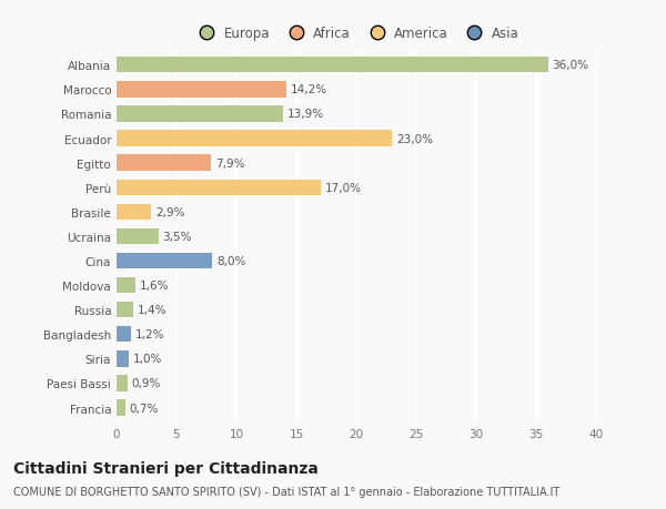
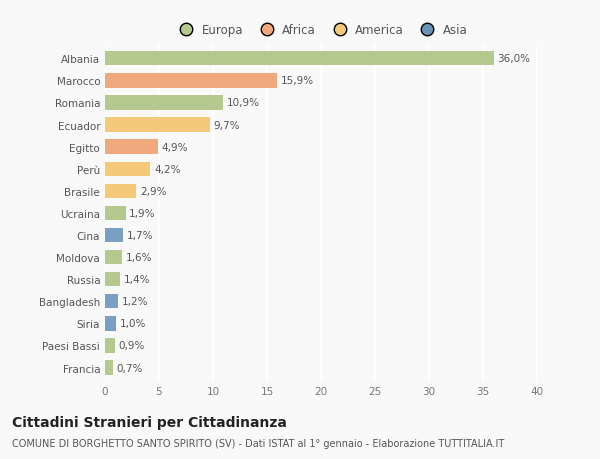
Marocco: 14,2% -> 15,9%
Romania: 13,9% -> 10,9%
Ecuador: 23,0% -> 9,7%
Egitto: 7,9% -> 4,9%
Perù: 17,0% -> 4,2%
Ucraina: 3,5% -> 1,9%
Cina: 8,0% -> 1,7%
